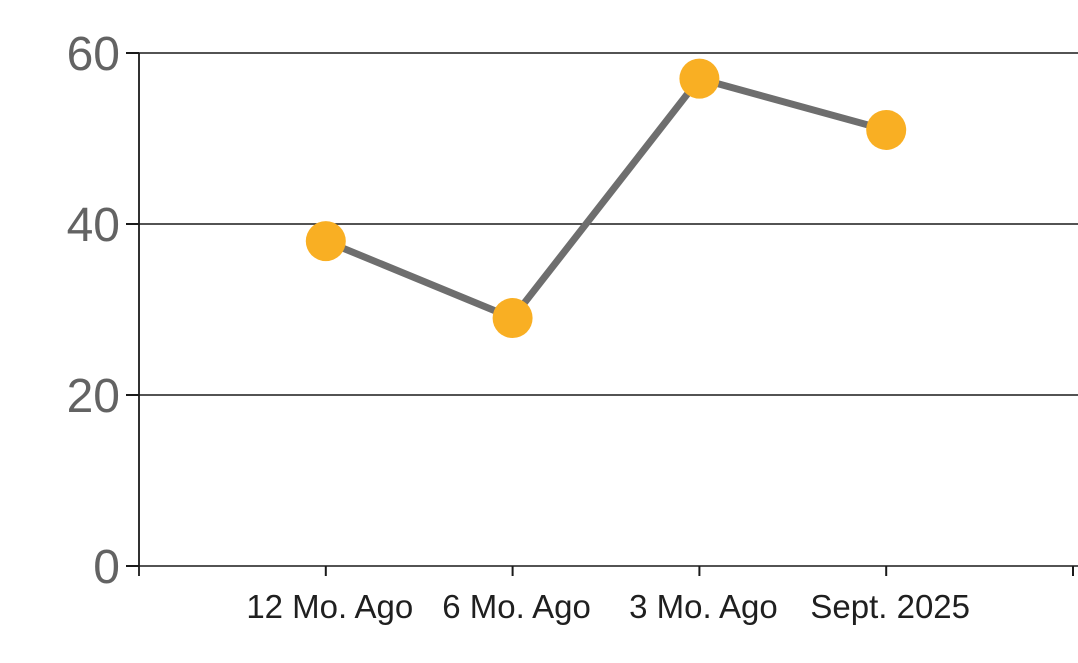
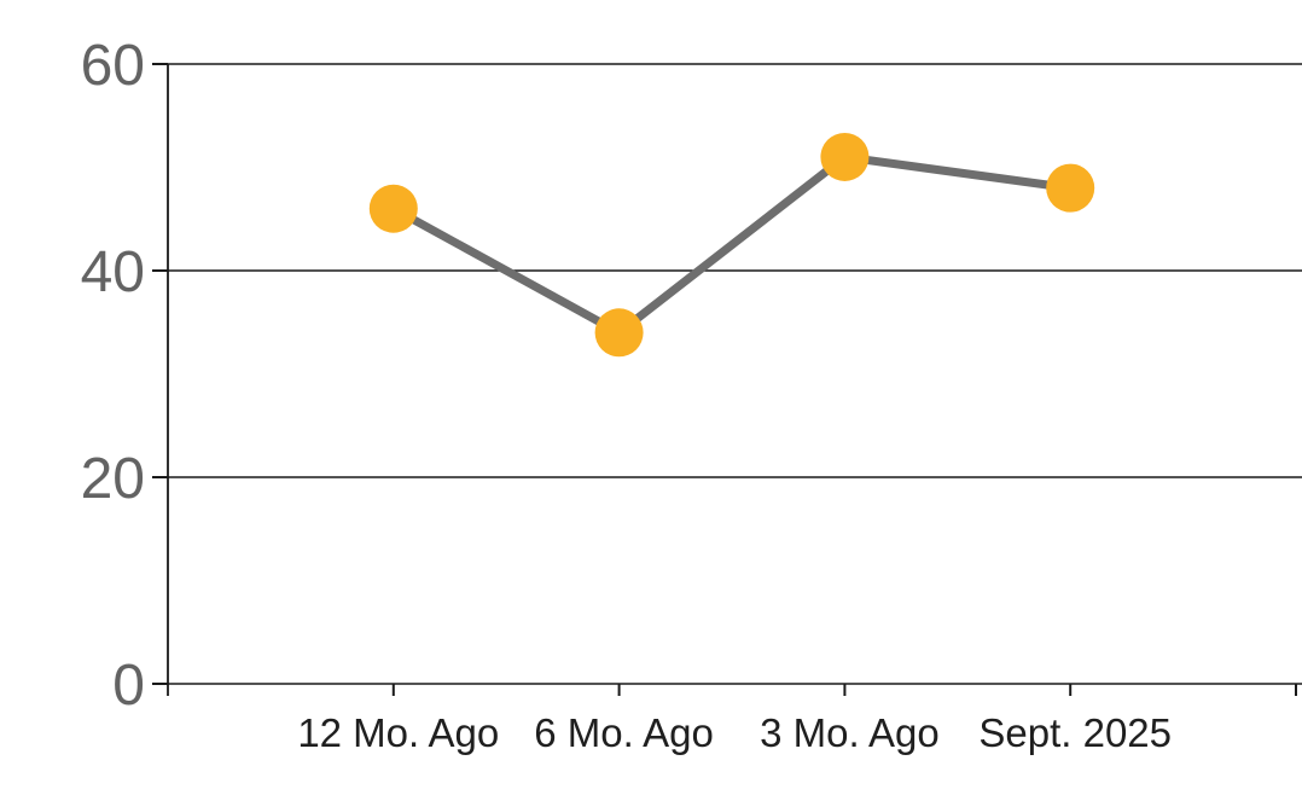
12 Mo. Ago: 38 -> 46
6 Mo. Ago: 29 -> 34
3 Mo. Ago: 57 -> 51
Sept. 2025: 51 -> 48
